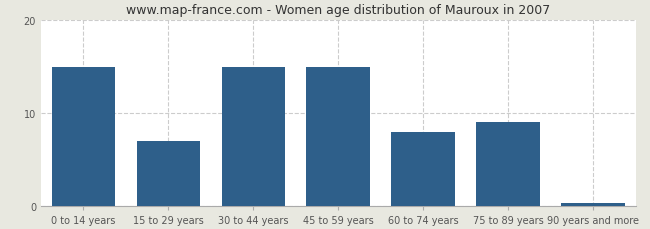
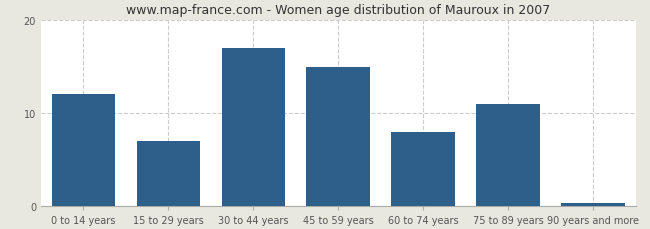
0 to 14 years: 15.0 -> 12.0
30 to 44 years: 15.0 -> 17.0
75 to 89 years: 9.0 -> 11.0
